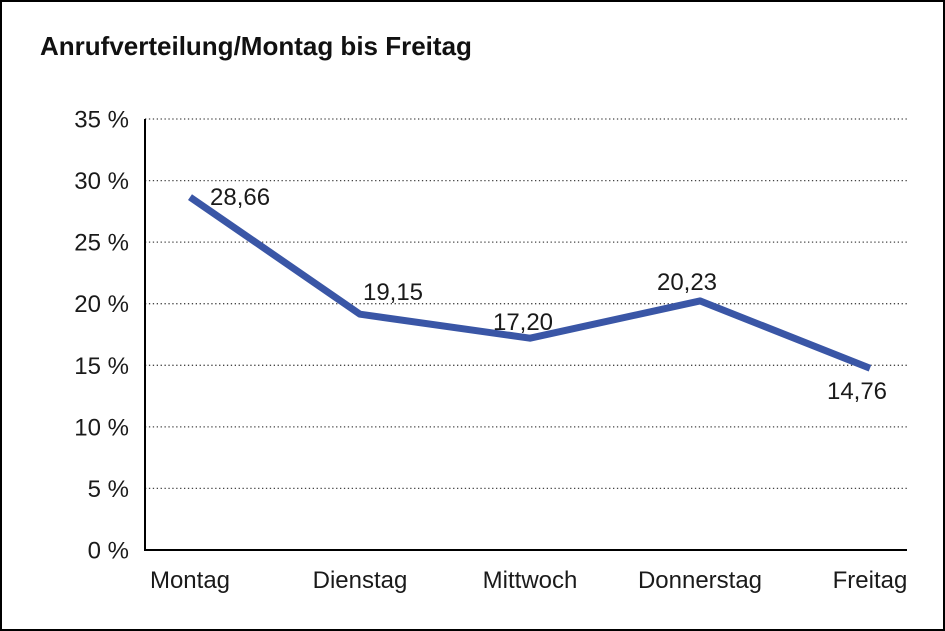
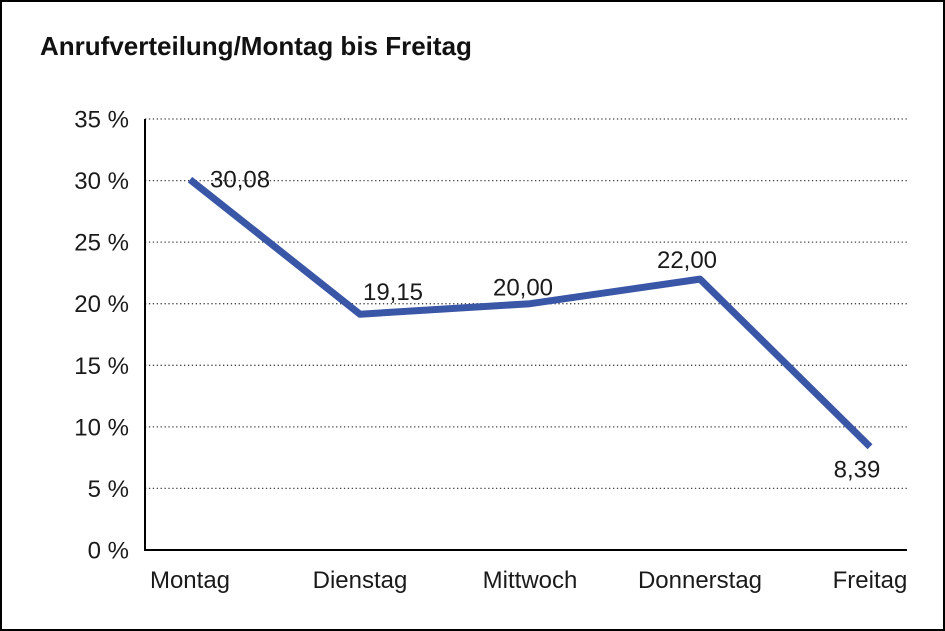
Montag: 28,66 -> 30,08
Mittwoch: 17,20 -> 20,00
Donnerstag: 20,23 -> 22,00
Freitag: 14,76 -> 8,39
